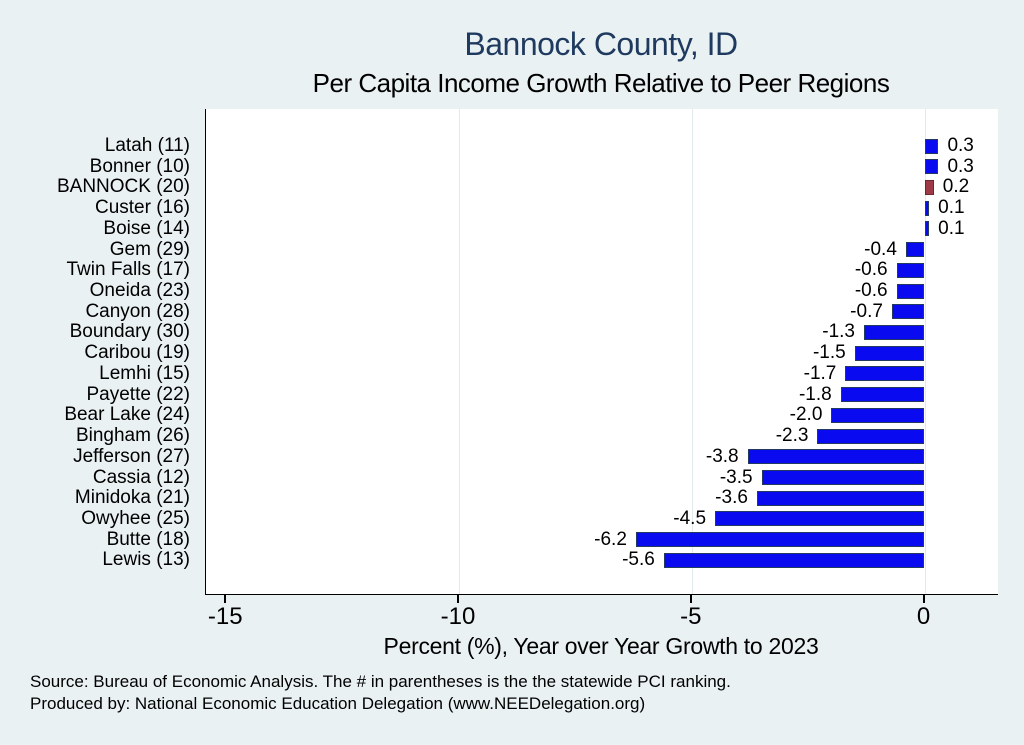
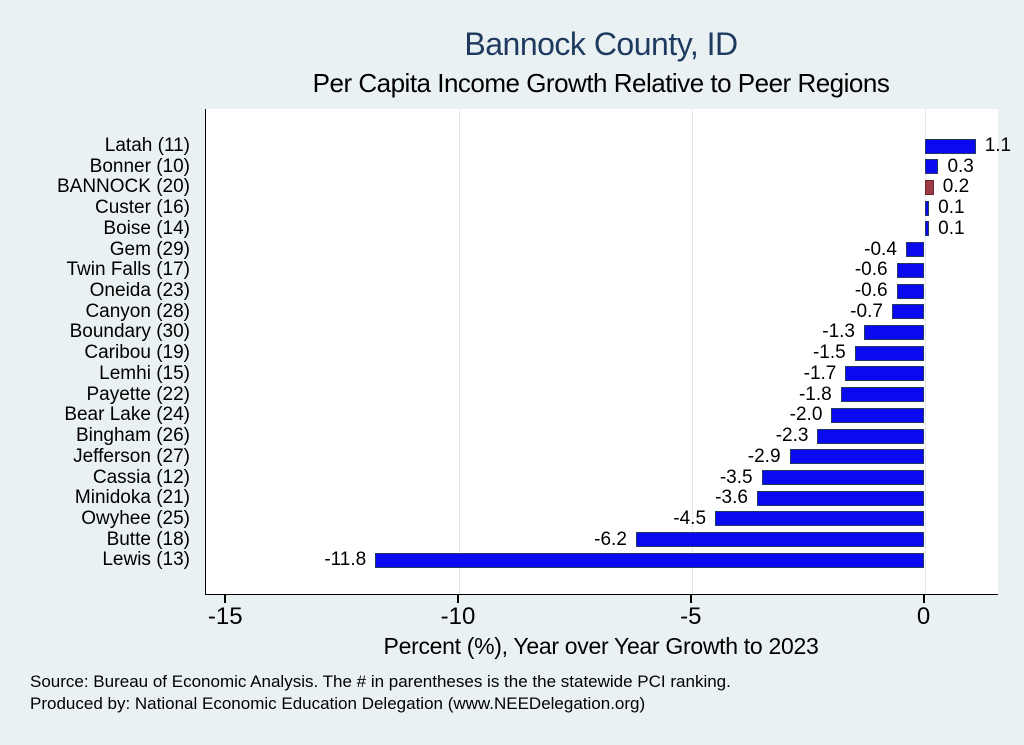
Latah (11): 0.3 -> 1.1
Jefferson (27): -3.8 -> -2.9
Lewis (13): -5.6 -> -11.8
